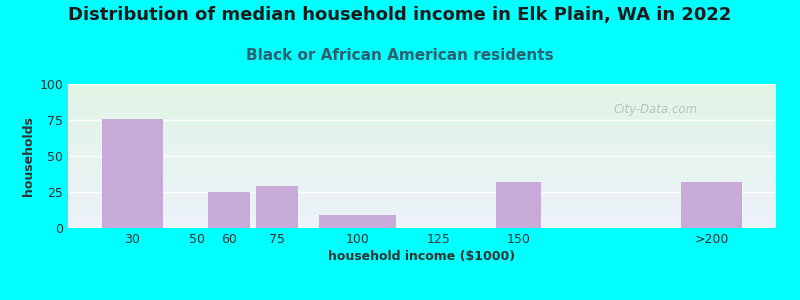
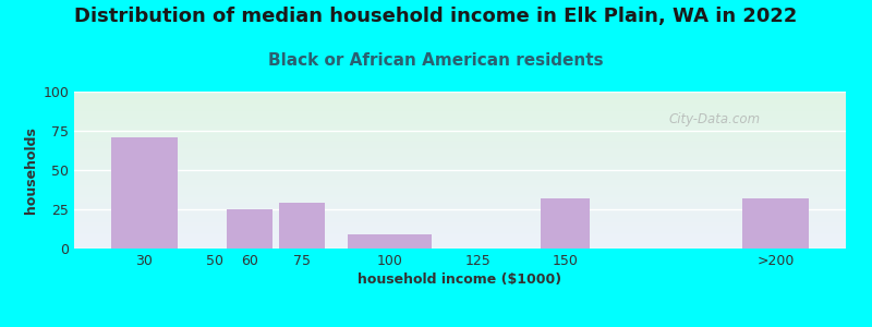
30: 76 -> 71
